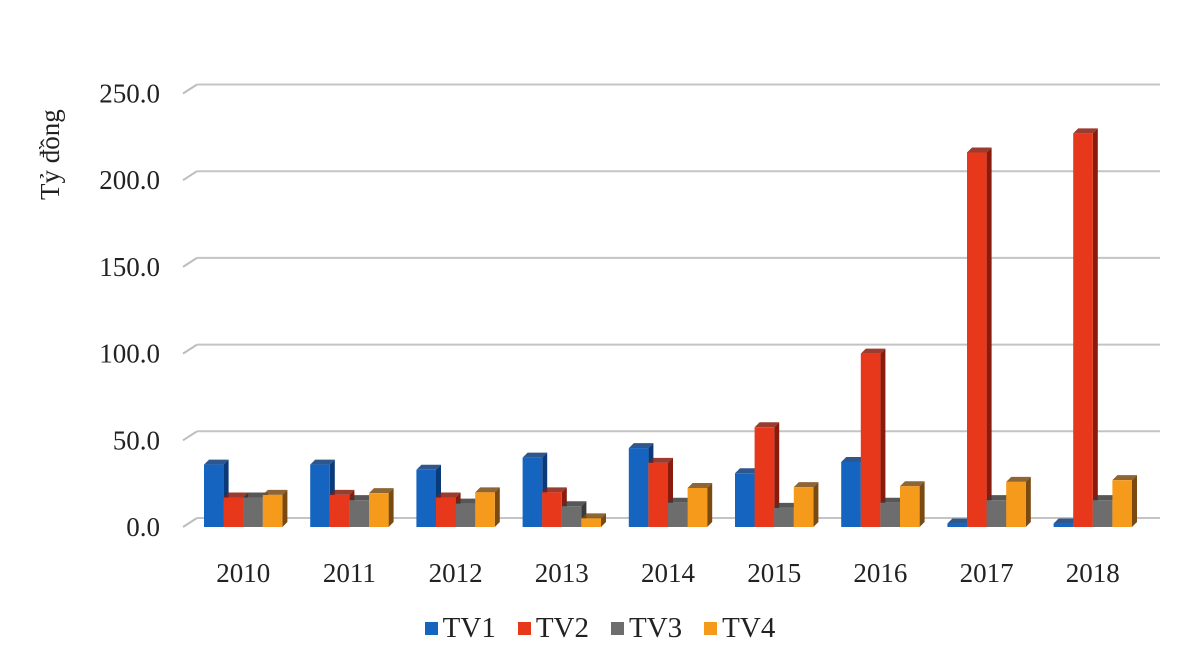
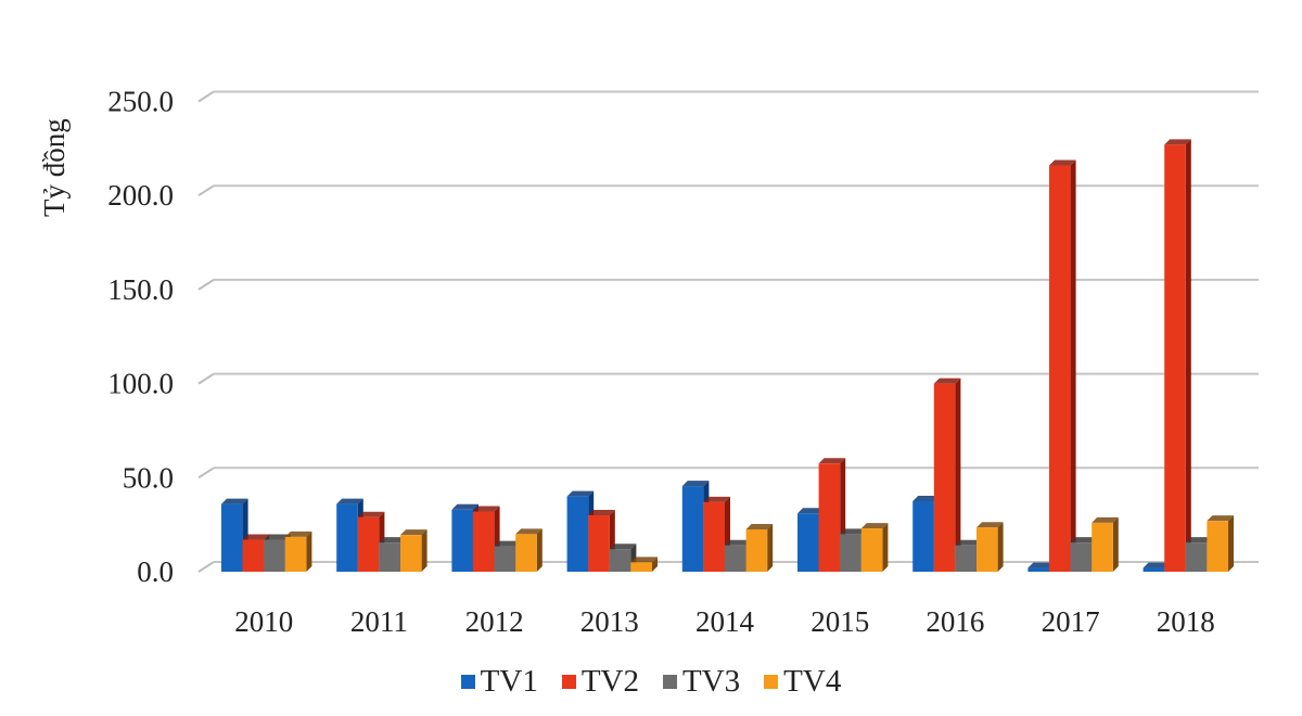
TV2/2011: 18 -> 29
TV2/2012: 17 -> 32
TV2/2013: 20 -> 30
TV3/2015: 11 -> 20
